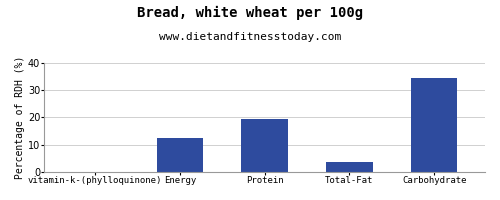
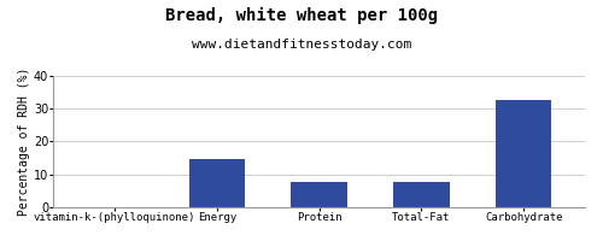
Energy: 12.5 -> 14.5
Protein: 19.3 -> 7.5
Total-Fat: 3.7 -> 7.5
Carbohydrate: 34.5 -> 32.5
